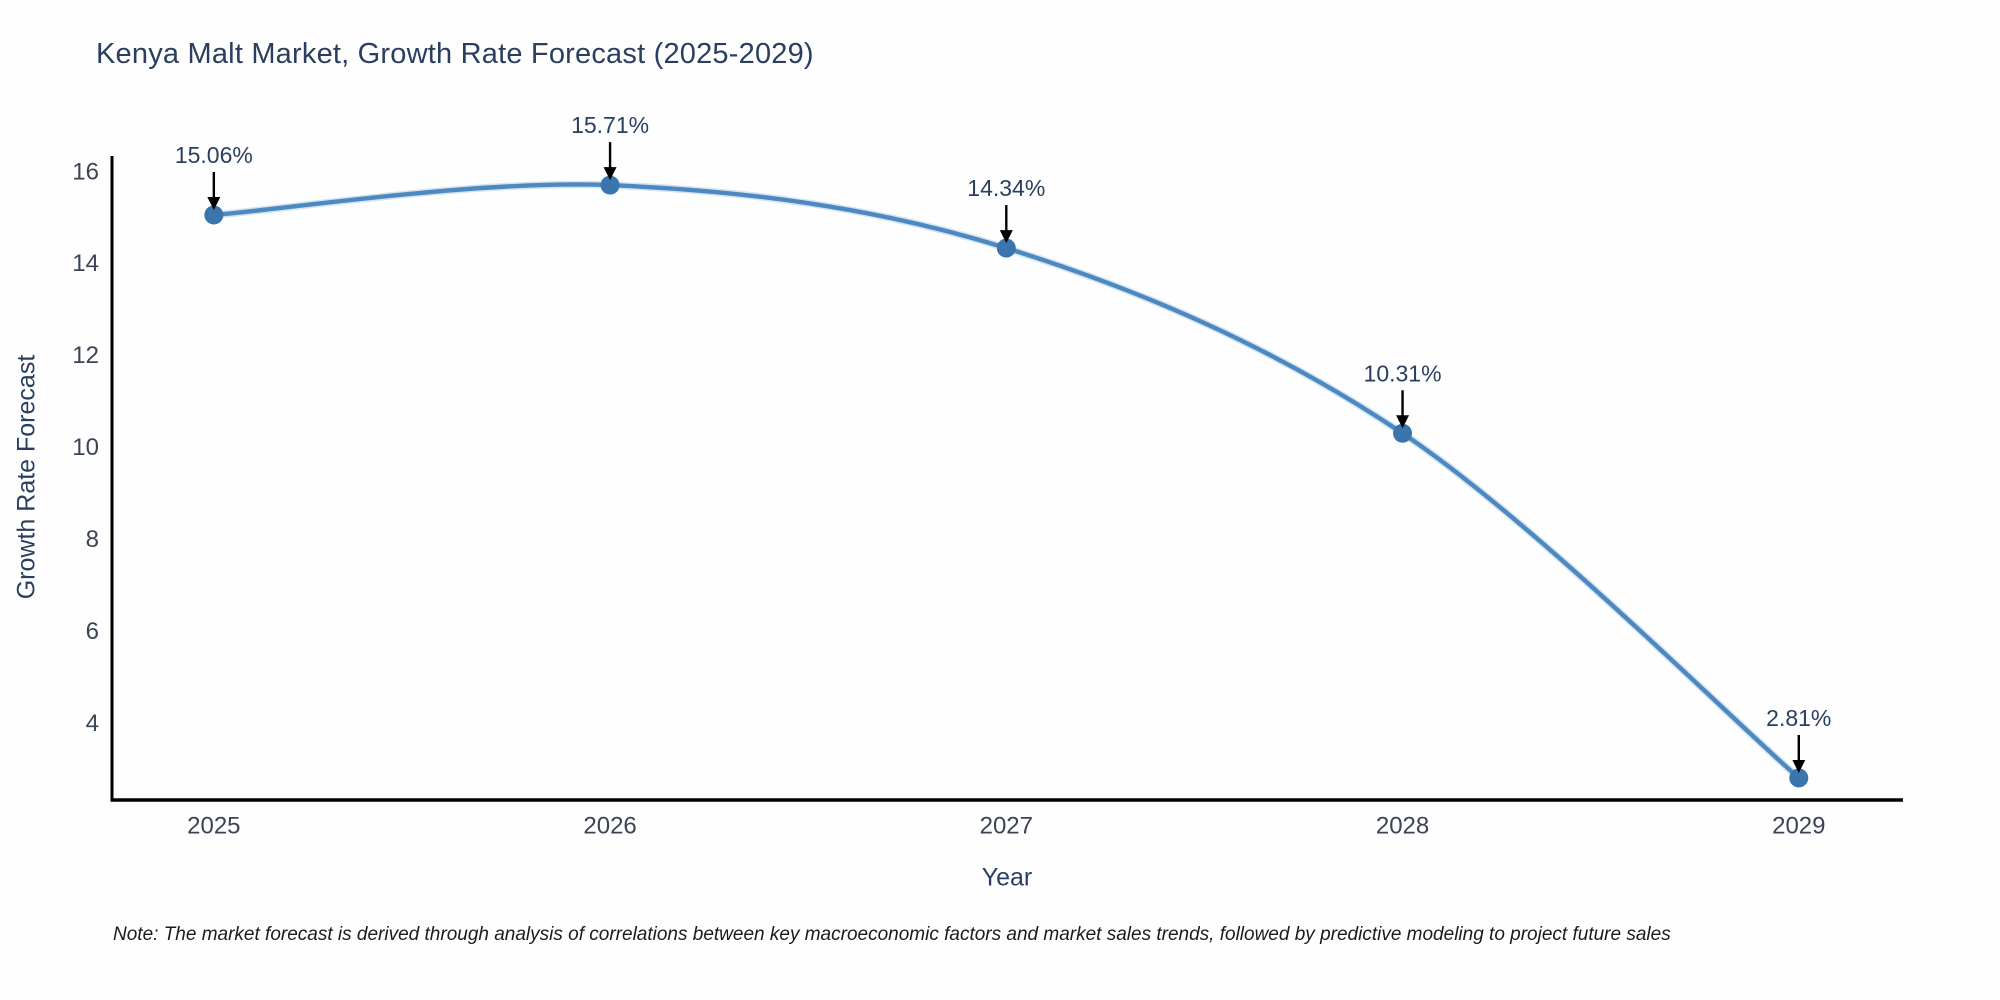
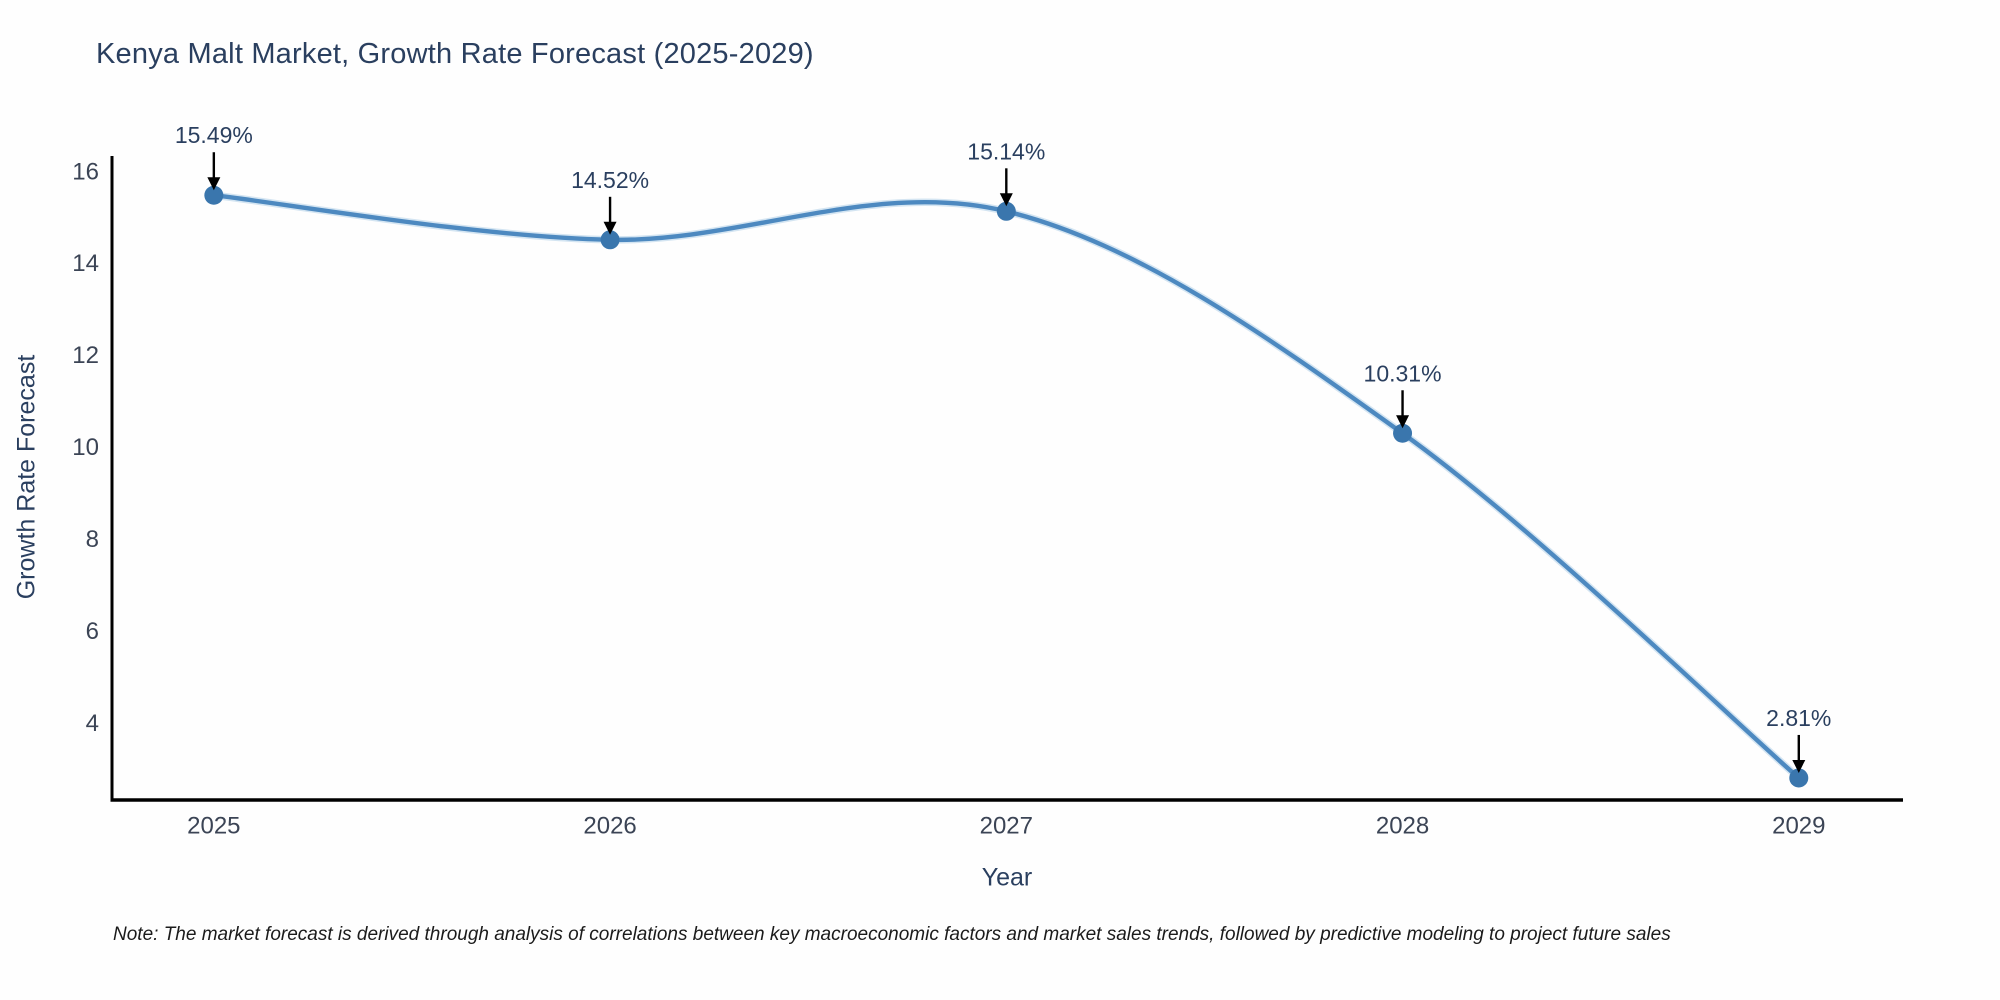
2025: 15.06% -> 15.49%
2026: 15.71% -> 14.52%
2027: 14.34% -> 15.14%
